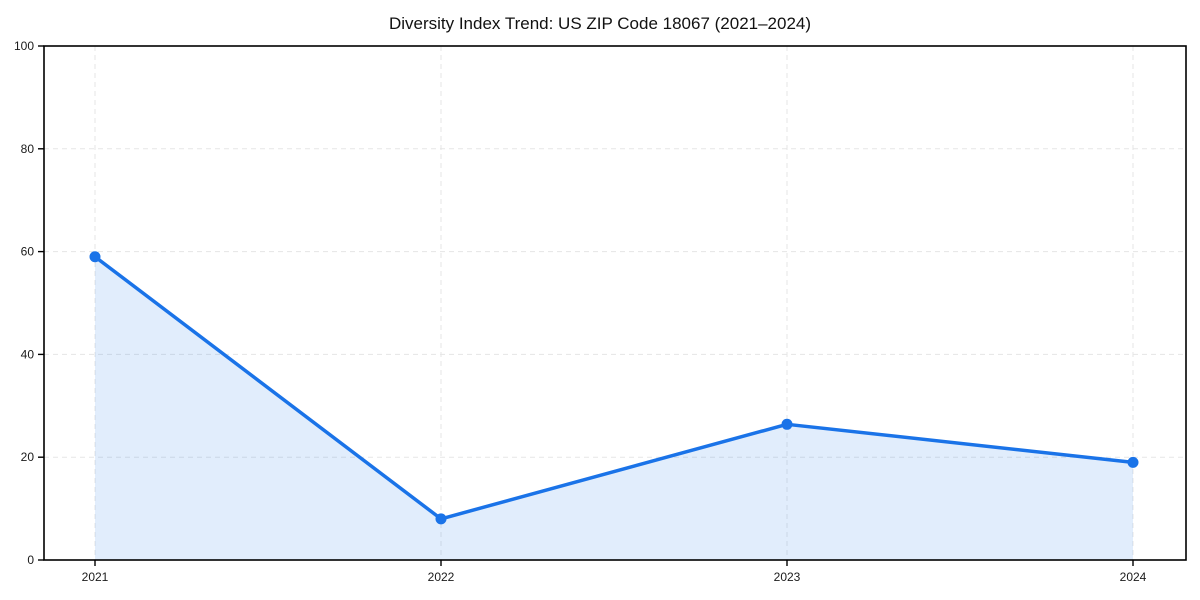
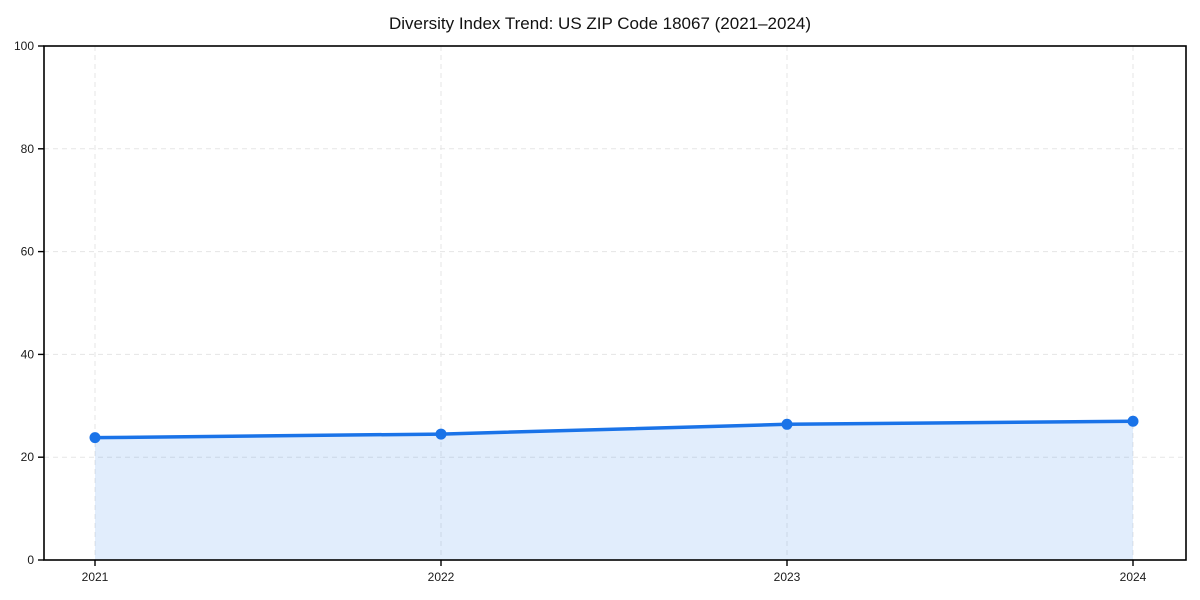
2021: 59 -> 24
2022: 8 -> 24
2024: 19 -> 27
